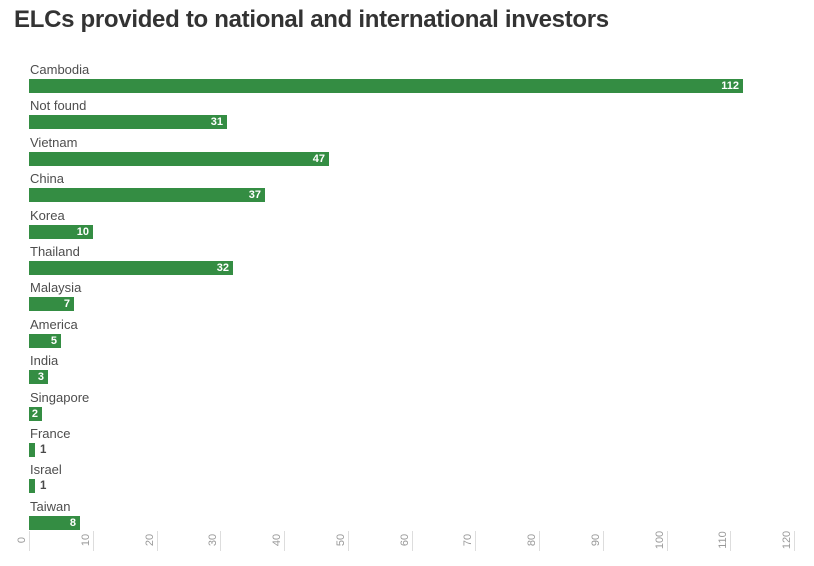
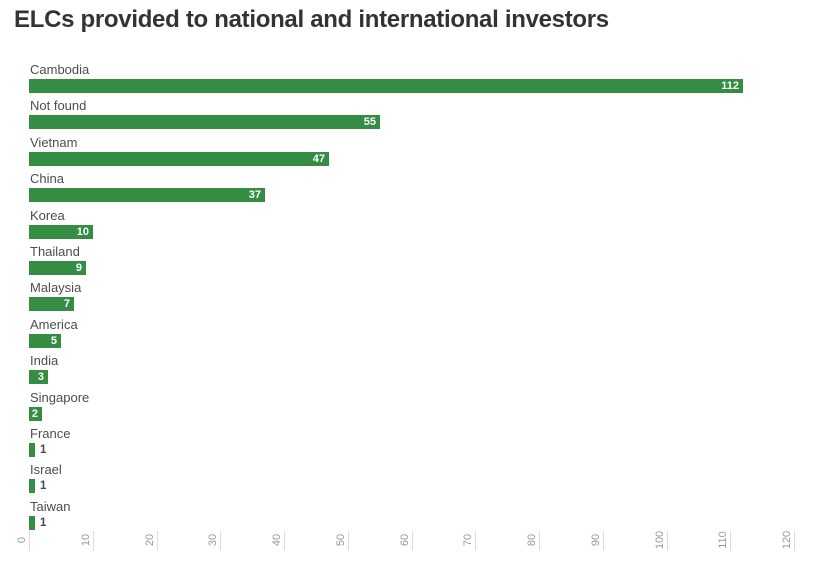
Not found: 31 -> 55
Thailand: 32 -> 9
Taiwan: 8 -> 1
